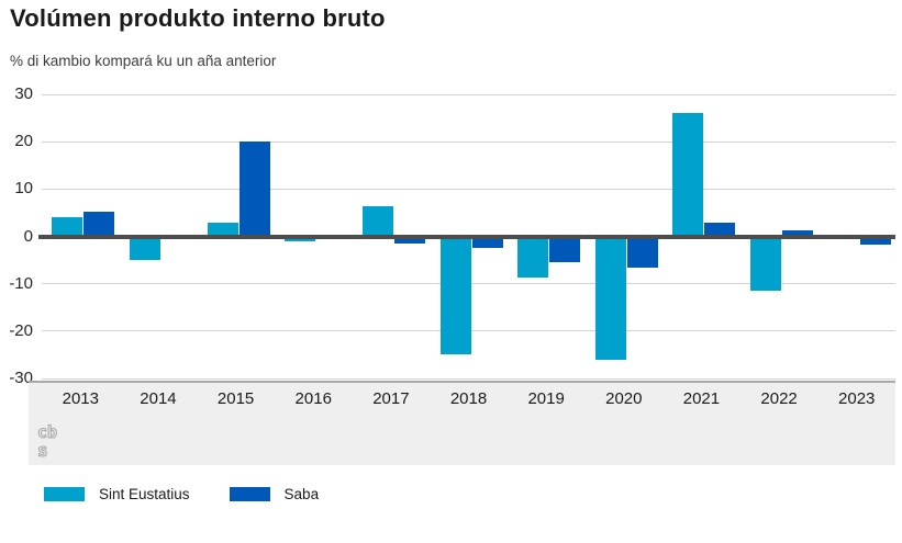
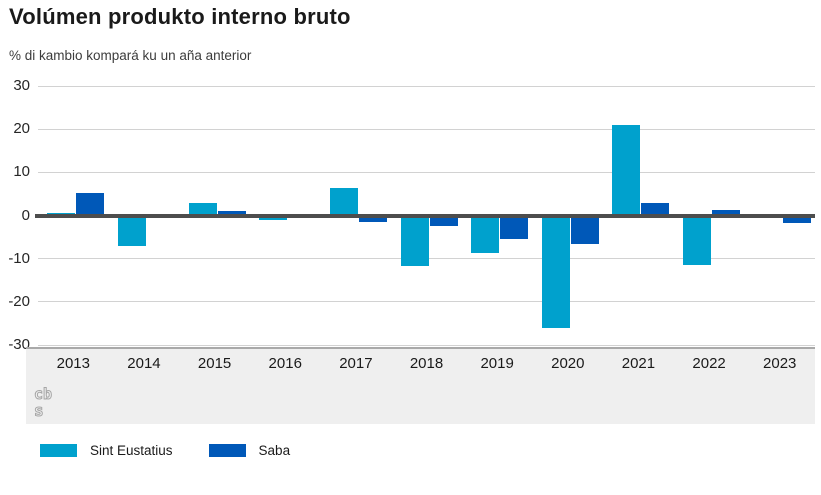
Sint Eustatius/2013: 4 -> 1
Sint Eustatius/2014: -5 -> -7
Saba/2015: 20 -> 1
Sint Eustatius/2018: -25 -> -12
Sint Eustatius/2021: 26 -> 21
